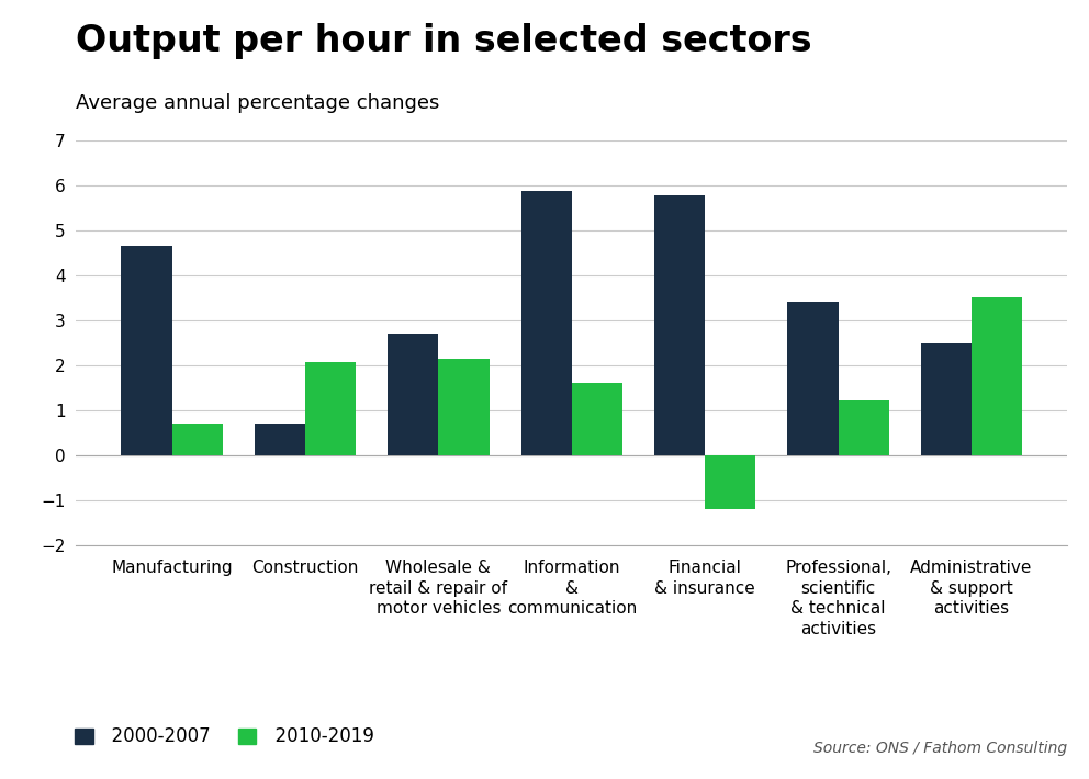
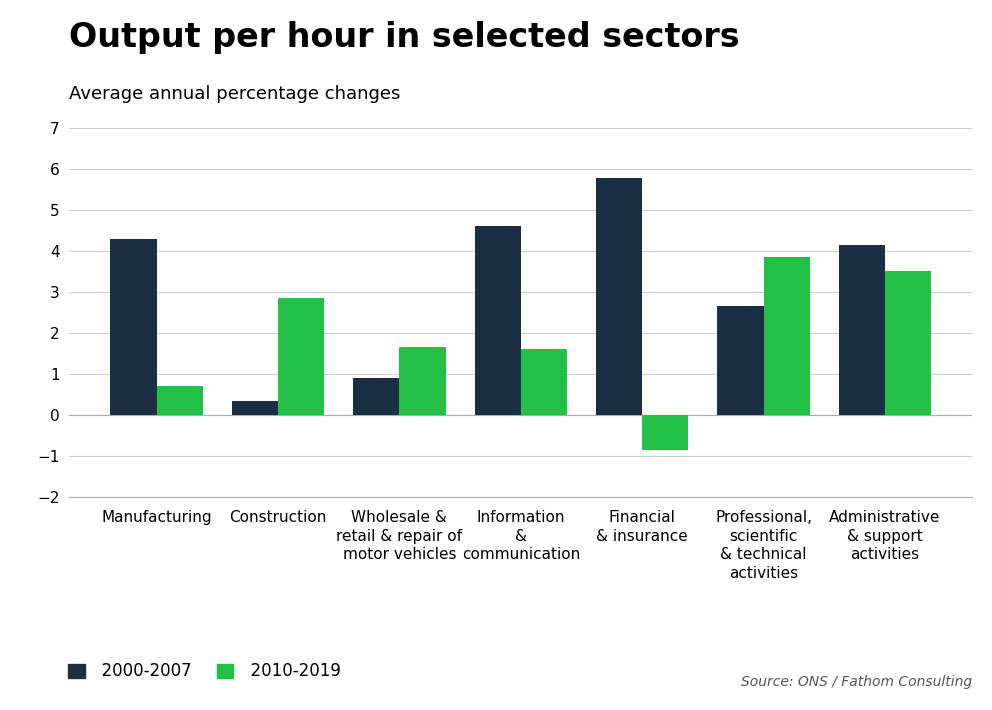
2000-2007/Manufacturing: 4.65 -> 4.30
2000-2007/Construction: 0.70 -> 0.35
2010-2019/Construction: 2.07 -> 2.85
2000-2007/Wholesale & retail & repair of motor vehicles: 2.70 -> 0.90
2010-2019/Wholesale & retail & repair of motor vehicles: 2.15 -> 1.65
2000-2007/Information & communication: 5.87 -> 4.60
2010-2019/Financial & insurance: -1.20 -> -0.85
2000-2007/Professional, scientific & technical activities: 3.40 -> 2.65
2010-2019/Professional, scientific & technical activities: 1.22 -> 3.85
2000-2007/Administrative & support activities: 2.48 -> 4.15
